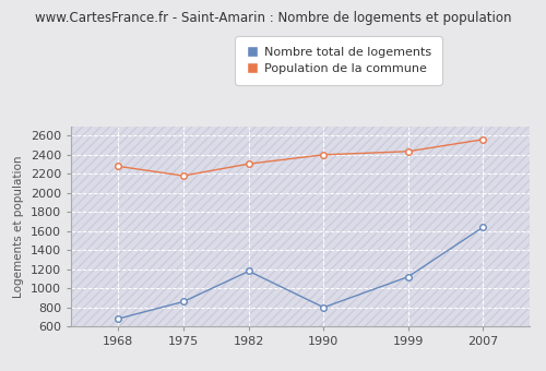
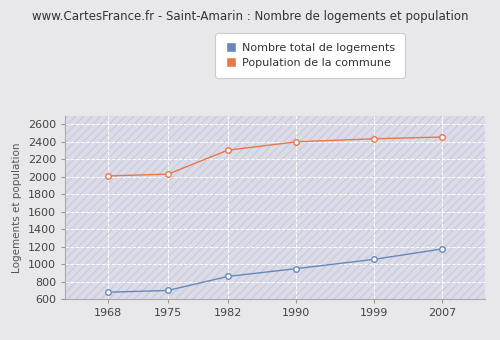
Population de la commune/1968: 2280 -> 2010
Nombre total de logements/1975: 860 -> 700
Population de la commune/1975: 2180 -> 2030
Nombre total de logements/1982: 1180 -> 860
Nombre total de logements/1990: 800 -> 950
Nombre total de logements/1999: 1120 -> 1060
Nombre total de logements/2007: 1640 -> 1180
Population de la commune/2007: 2560 -> 2460
